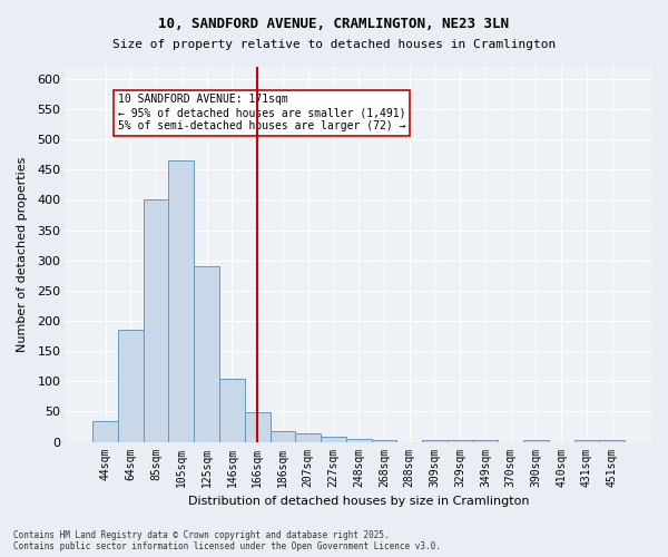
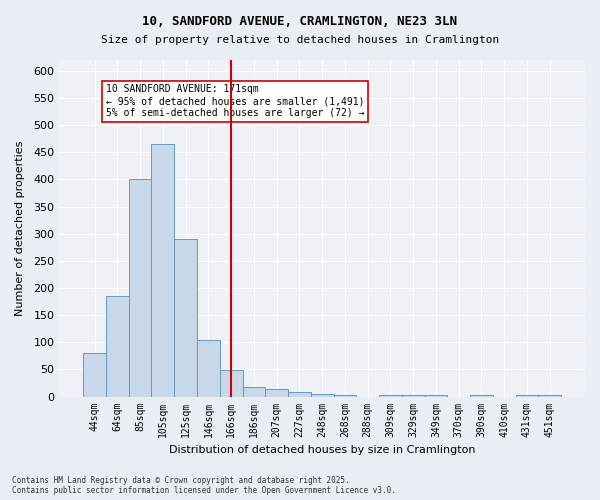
44sqm: 35 -> 80
